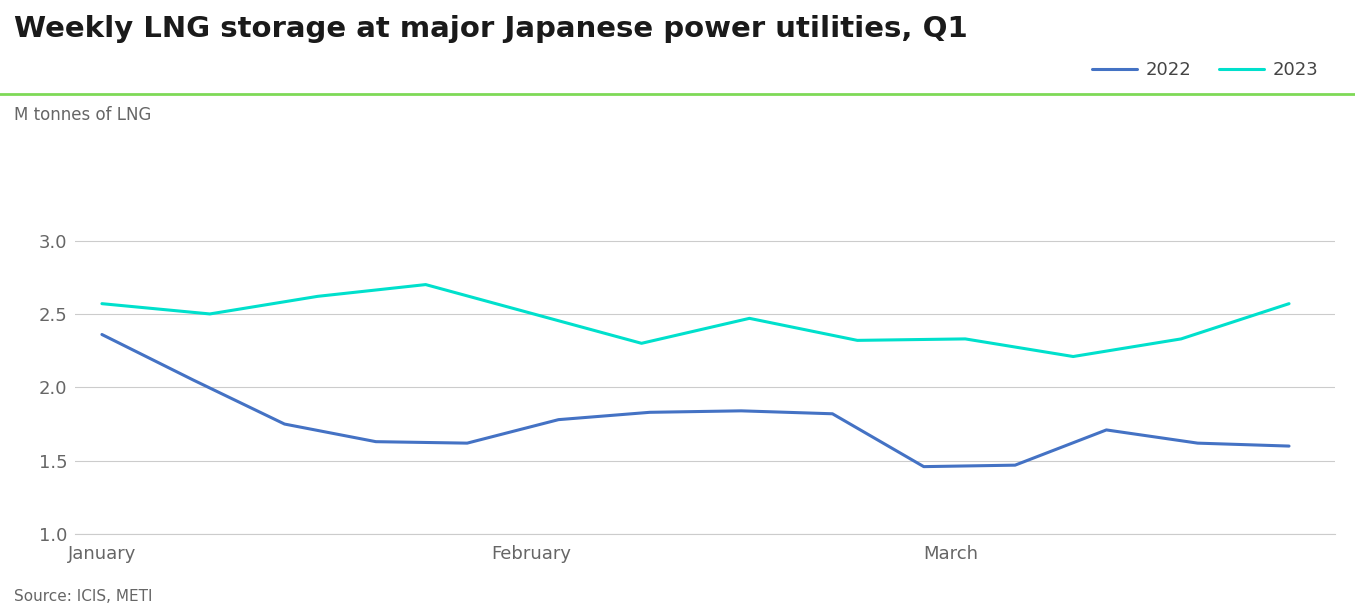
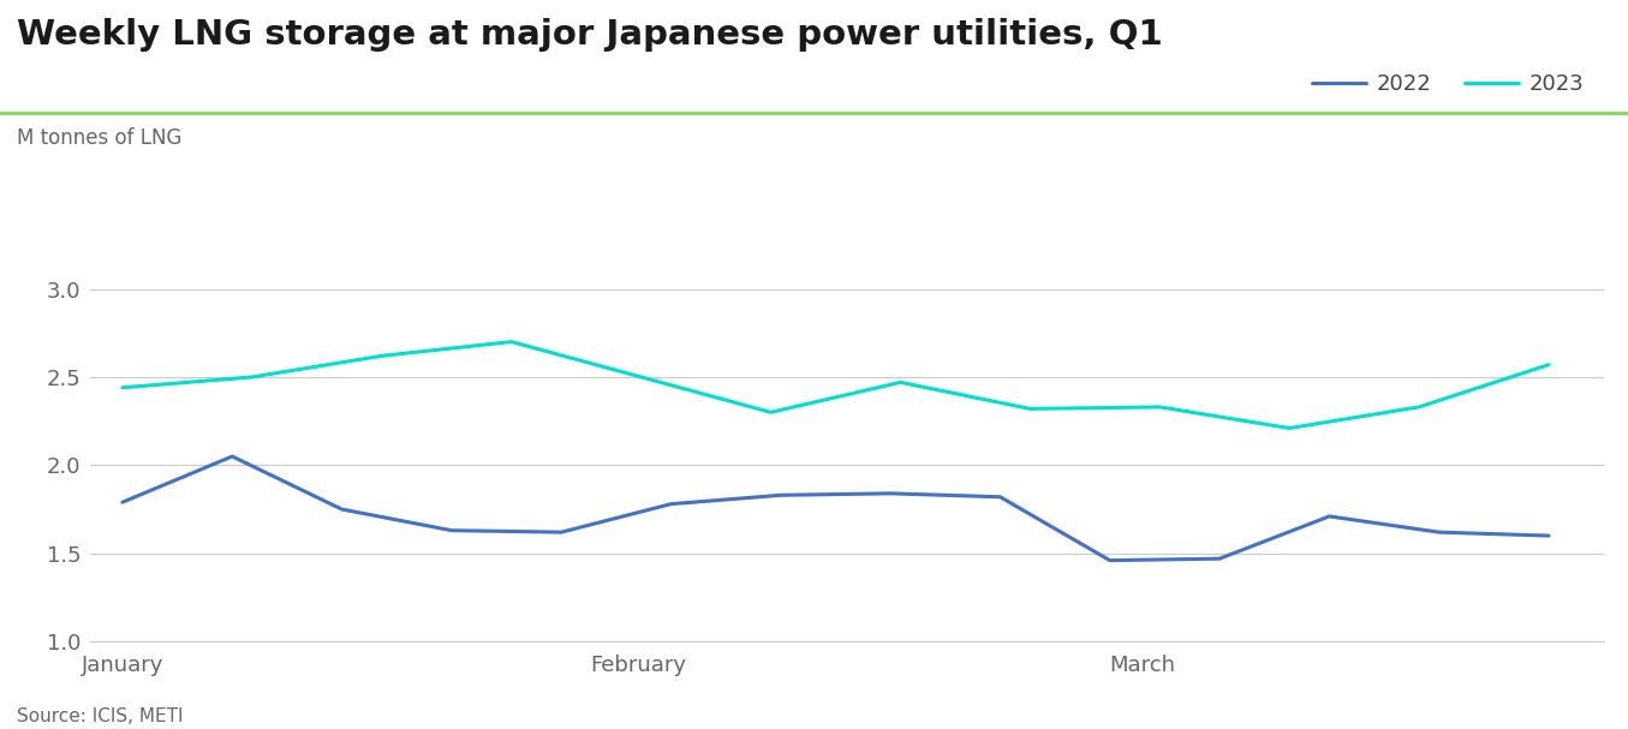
2022/January: 2.36 -> 1.79
2023/January: 2.57 -> 2.44
